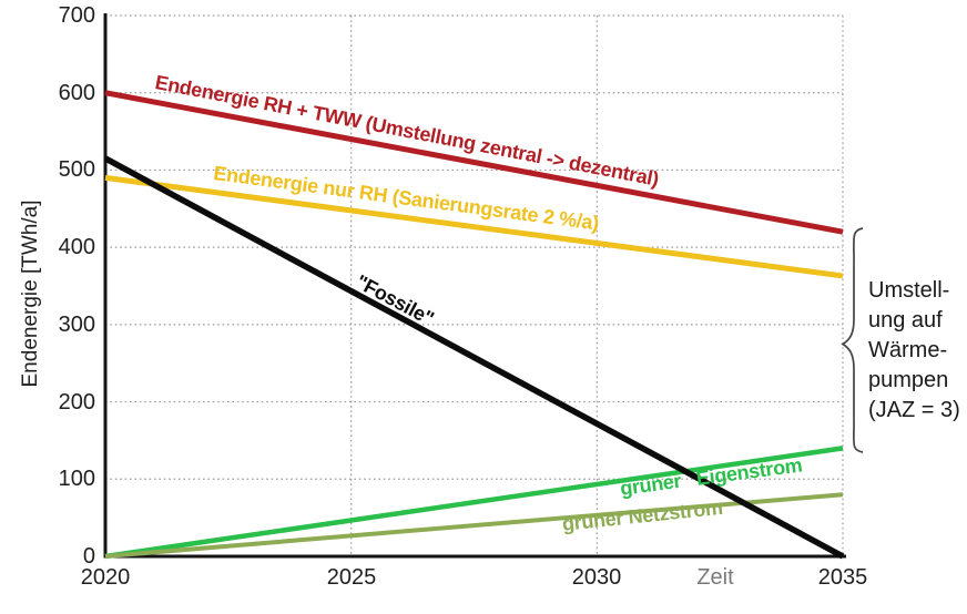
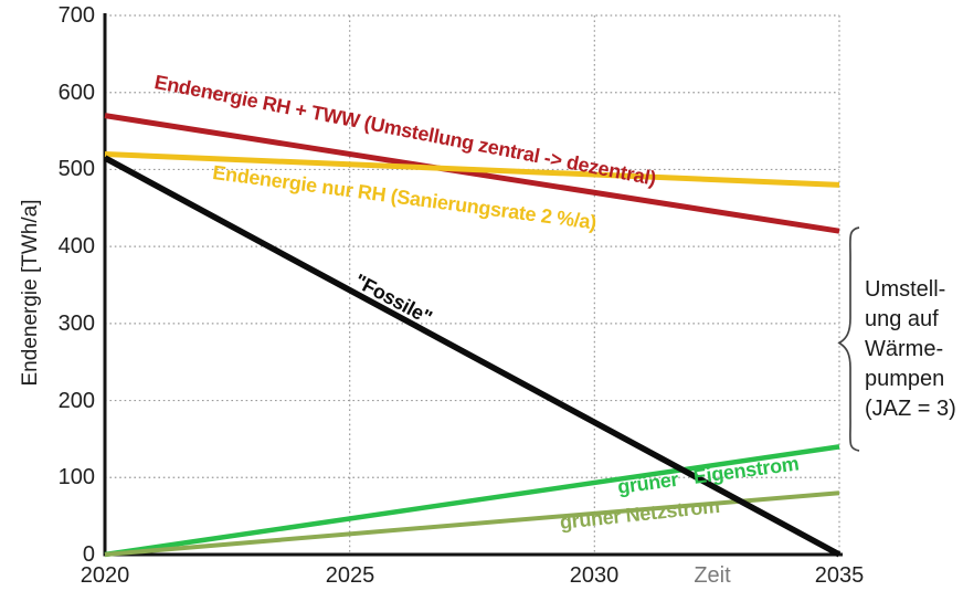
Endenergie RH + TWW (Umstellung zentral -> dezentral)/2020: 600 -> 570
Endenergie nur RH (Sanierungsrate 2 %/a)/2020: 490 -> 520
Endenergie nur RH (Sanierungsrate 2 %/a)/2035: 360 -> 480
